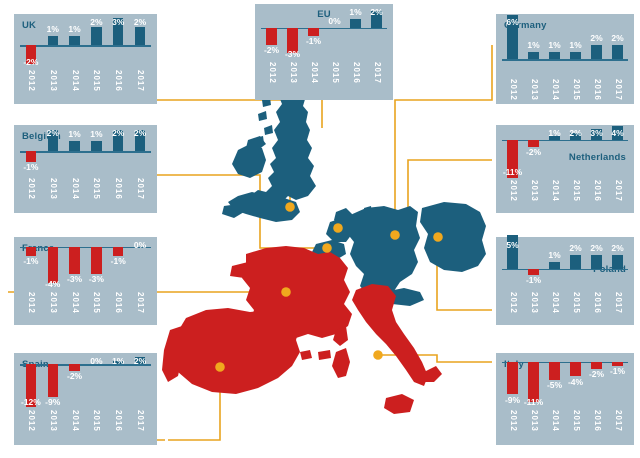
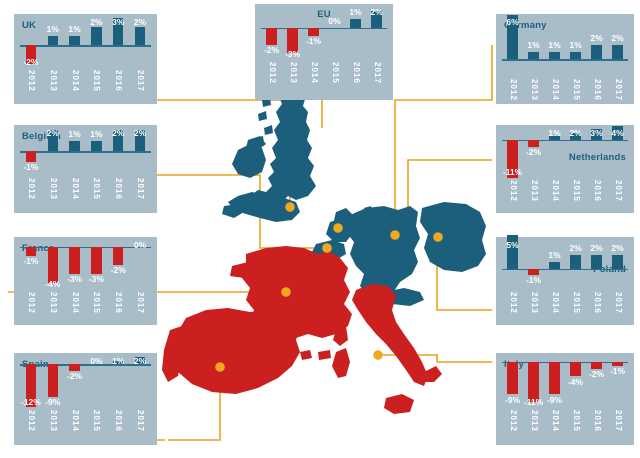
France/2016: -1% -> -2%
Italy/2014: -5% -> -9%
